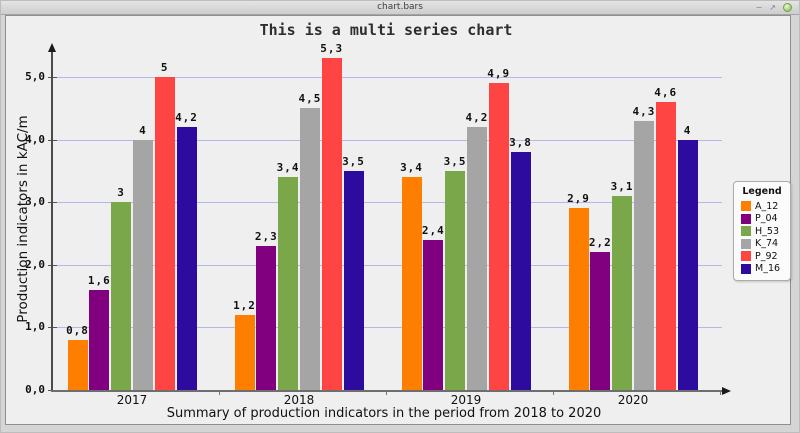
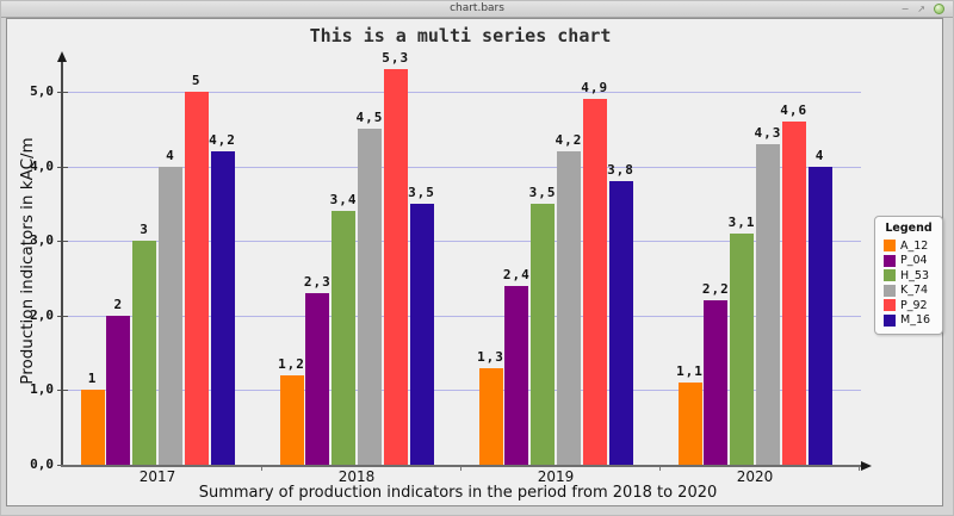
A_12/2017: 0,8 -> 1
P_04/2017: 1,6 -> 2
A_12/2019: 3,4 -> 1,3
A_12/2020: 2,9 -> 1,1
